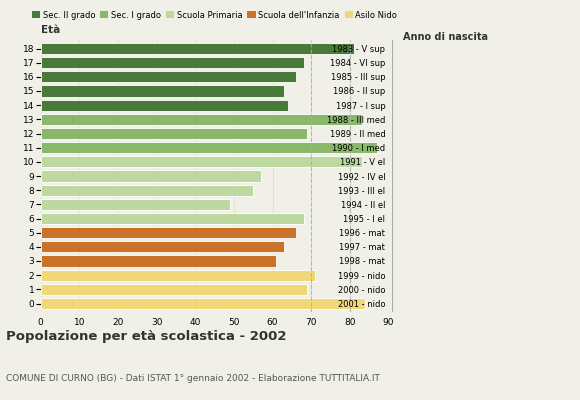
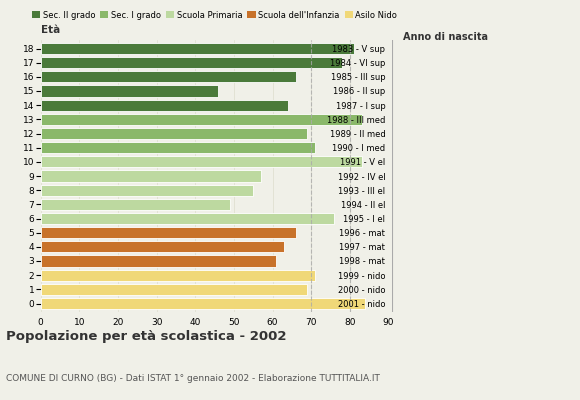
17: 68 -> 78
15: 63 -> 46
11: 87 -> 71
6: 68 -> 76
